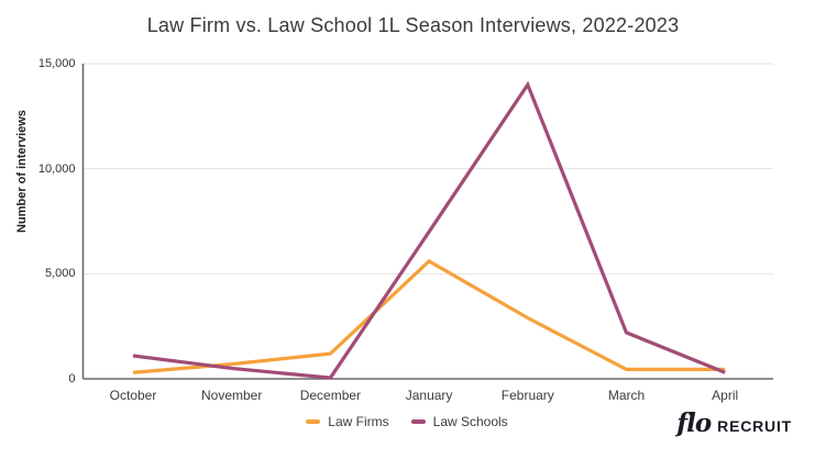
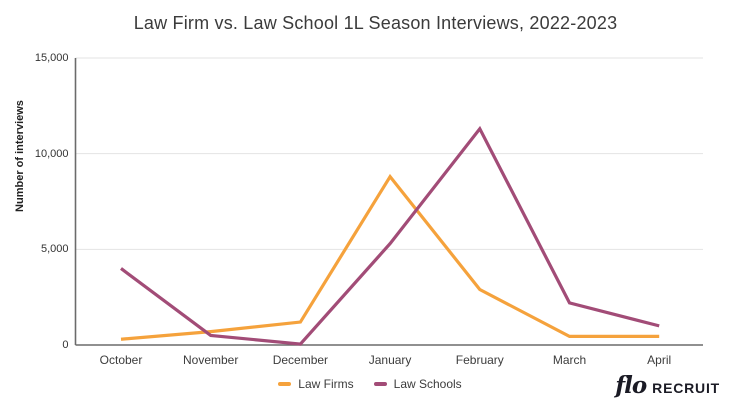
Law Schools/October: 1100 -> 4000
Law Firms/January: 5600 -> 8800
Law Schools/January: 7000 -> 5300
Law Schools/February: 14000 -> 11300
Law Schools/April: 300 -> 1000
